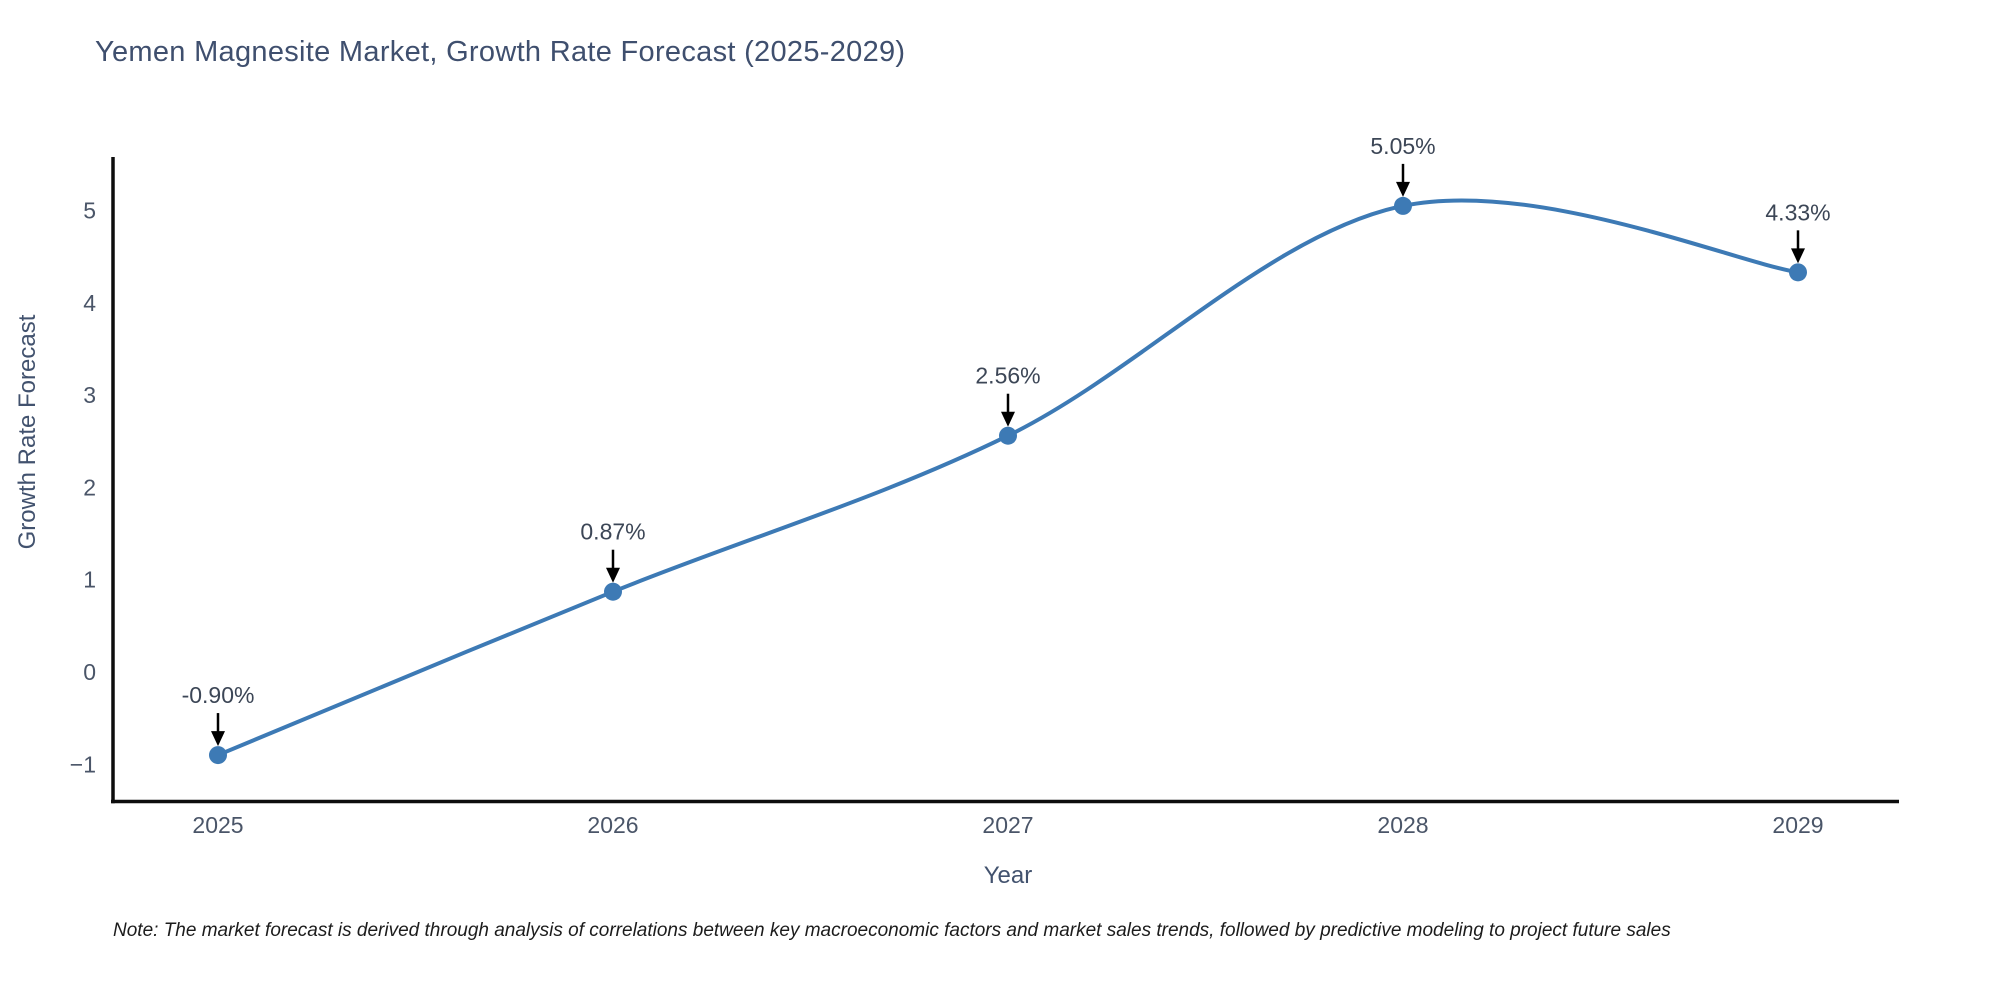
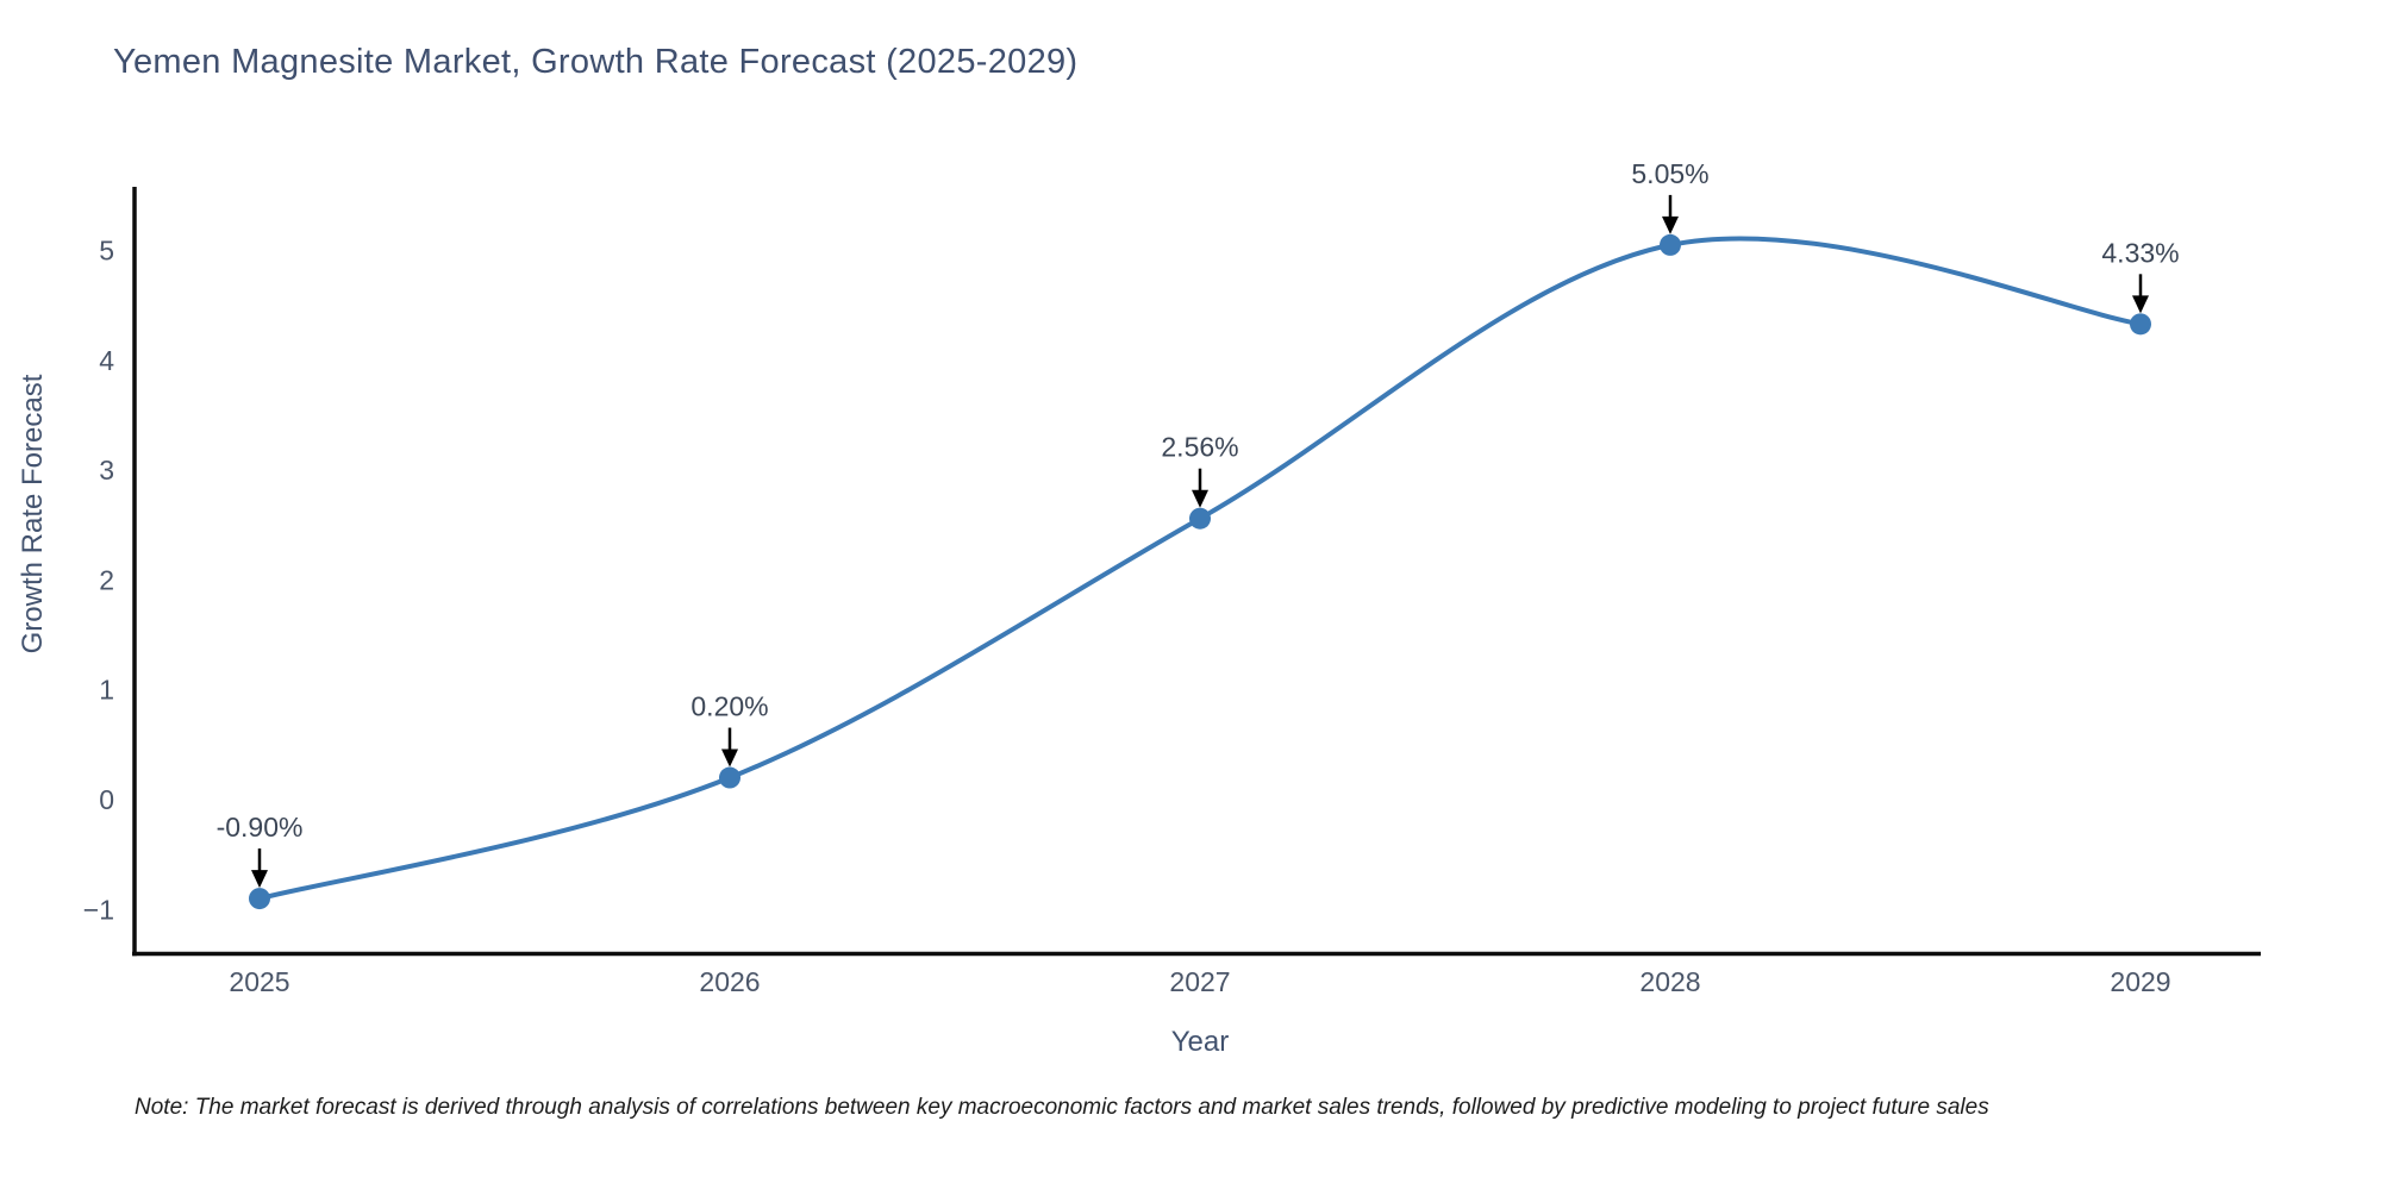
2026: 0.87% -> 0.20%
